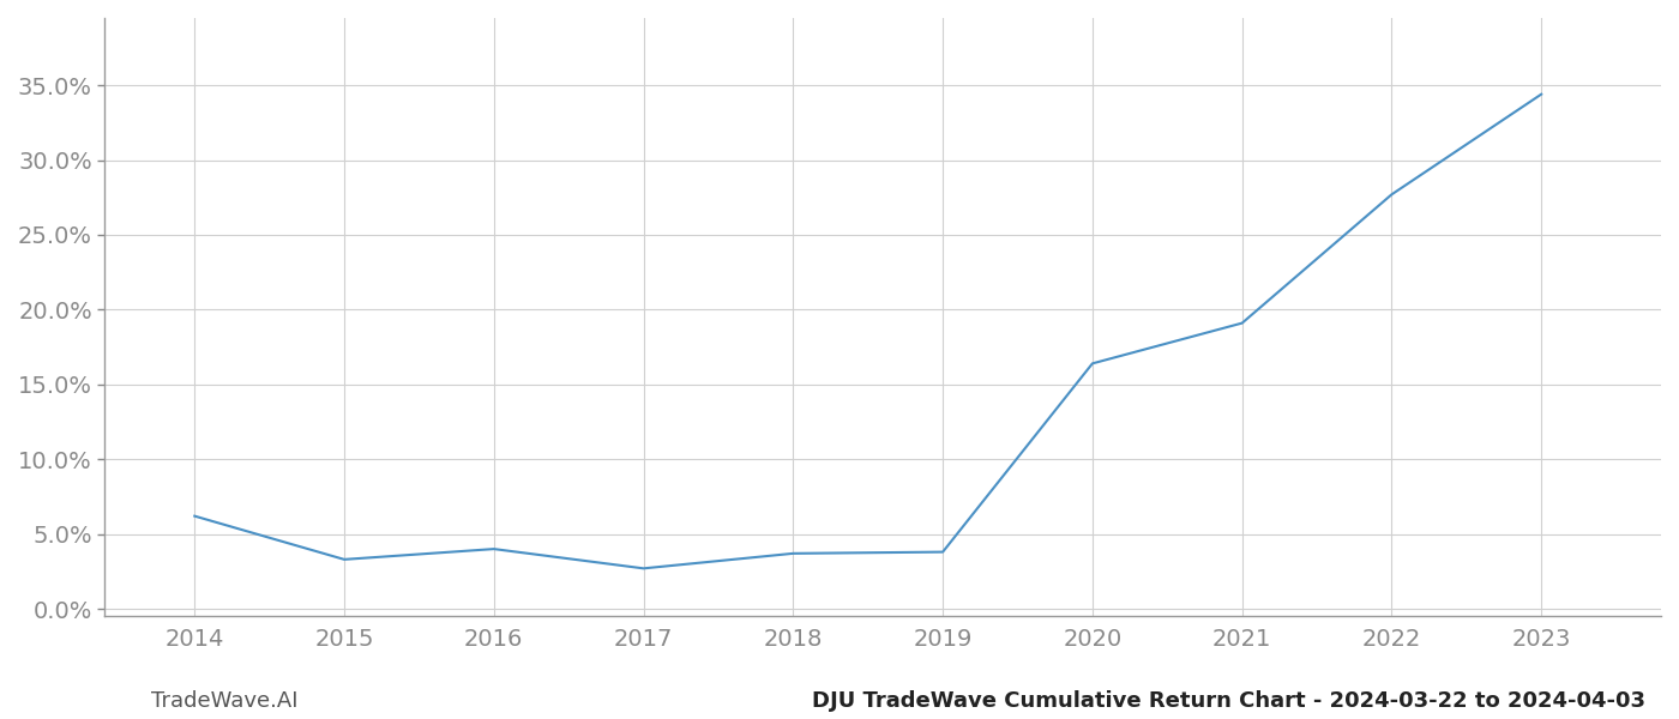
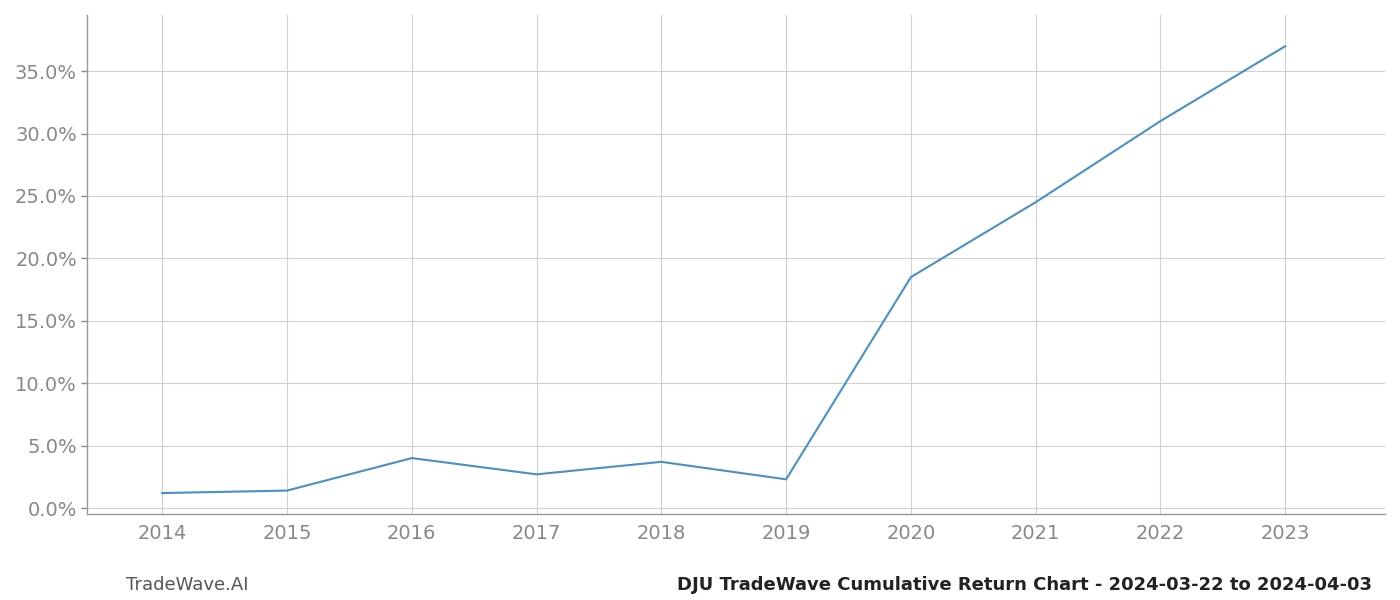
2014: 6.2% -> 1.2%
2015: 3.3% -> 1.4%
2019: 3.8% -> 2.3%
2020: 16.4% -> 18.5%
2021: 19.1% -> 24.5%
2022: 27.7% -> 31.0%
2023: 34.4% -> 37.0%
